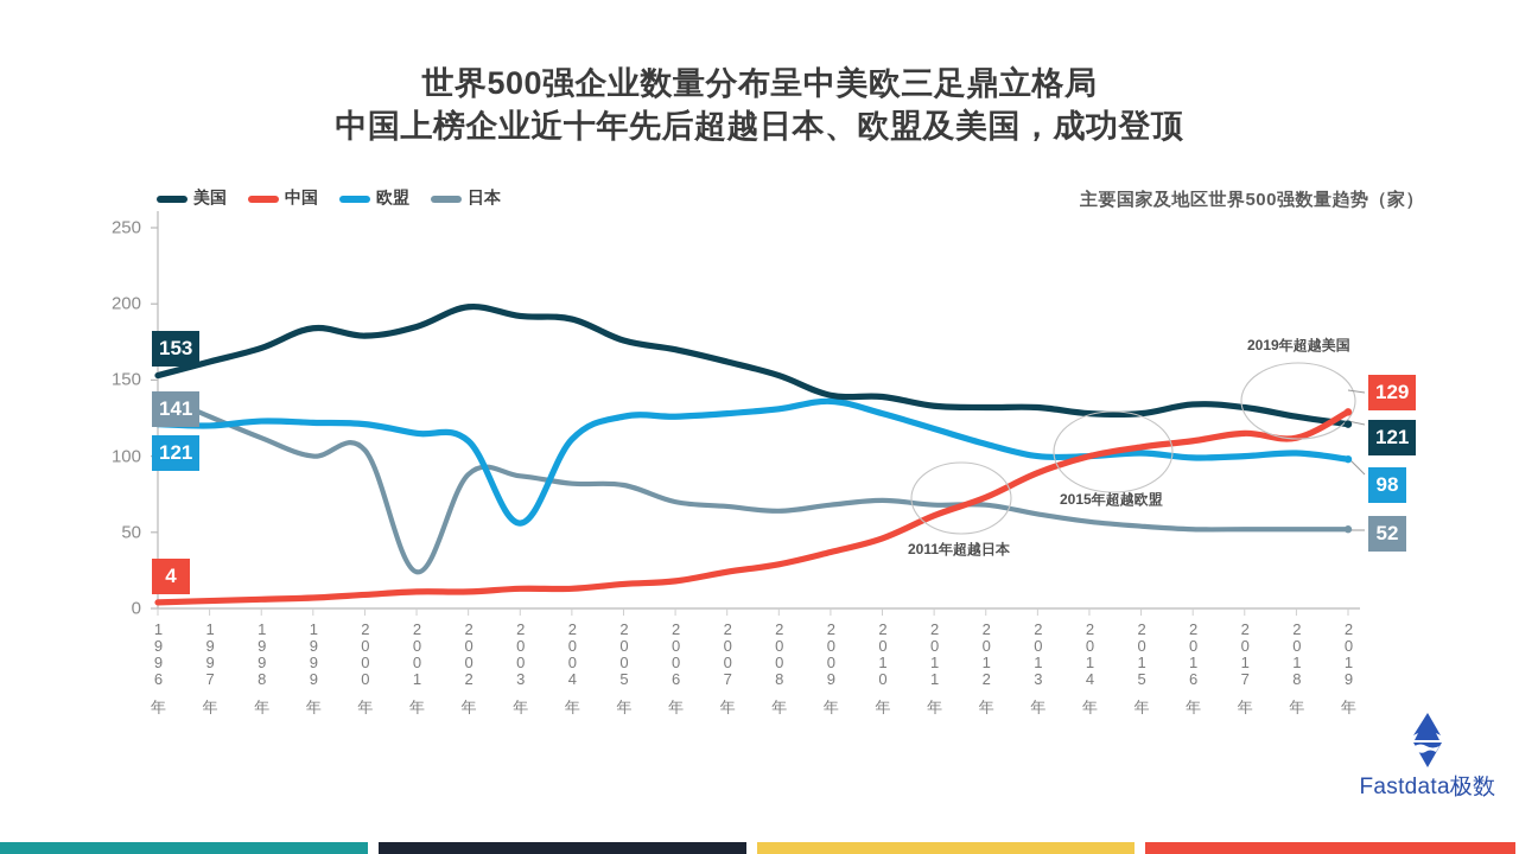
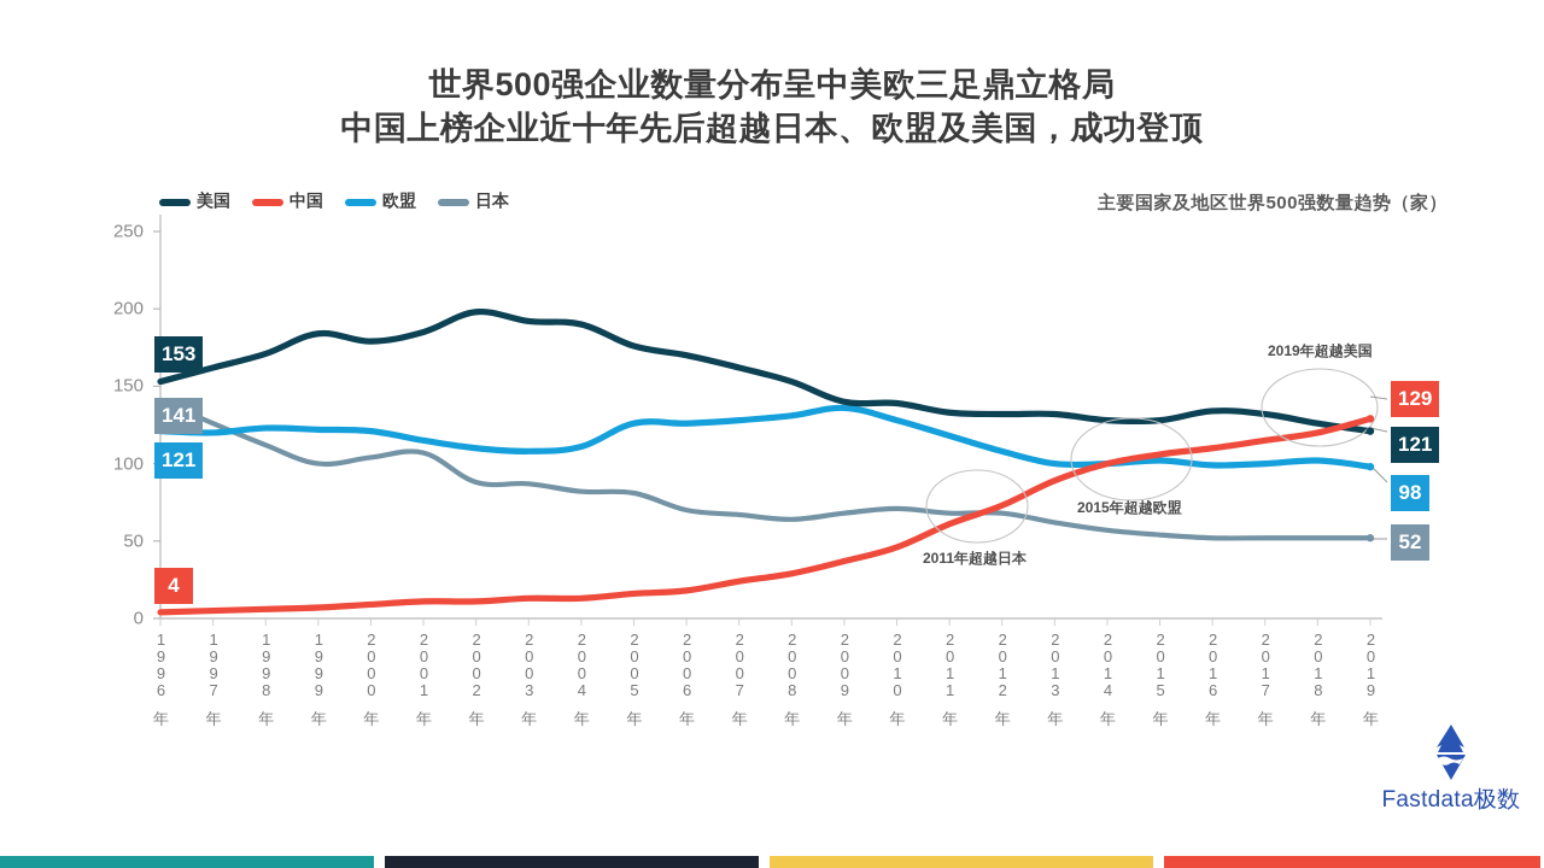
日本/2001年: 24 -> 107
欧盟/2003年: 56 -> 108
中国/2018年: 112 -> 120
